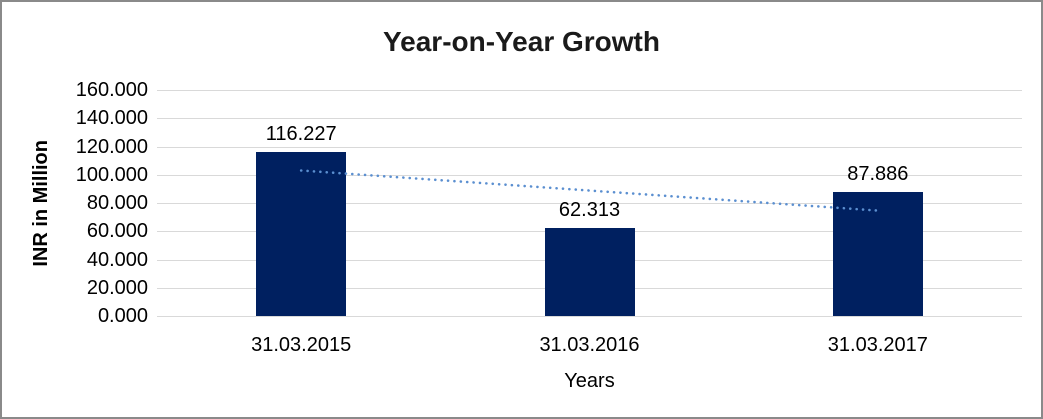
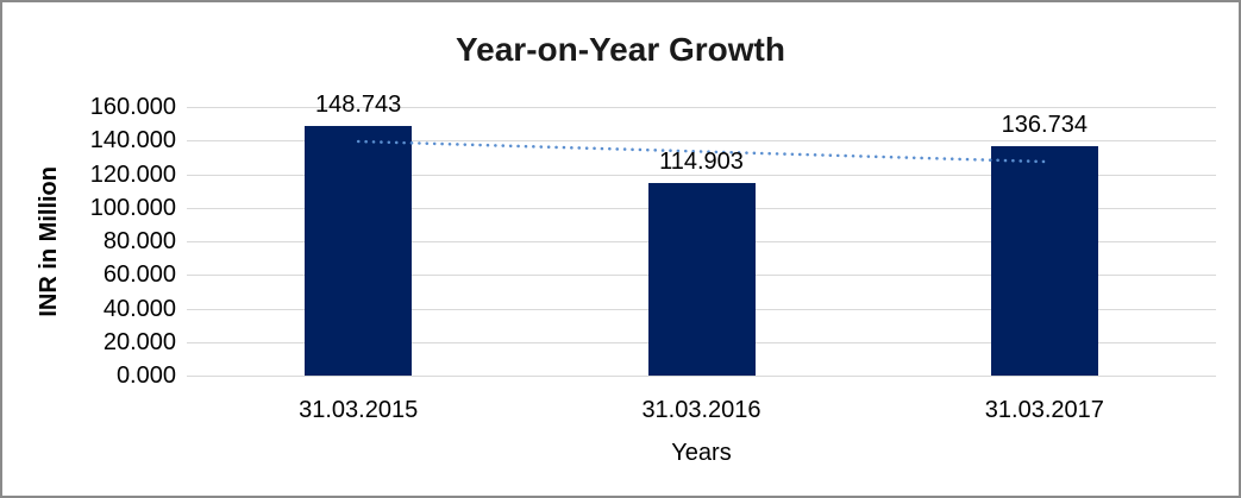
31.03.2015: 116.227 -> 148.743
31.03.2016: 62.313 -> 114.903
31.03.2017: 87.886 -> 136.734
